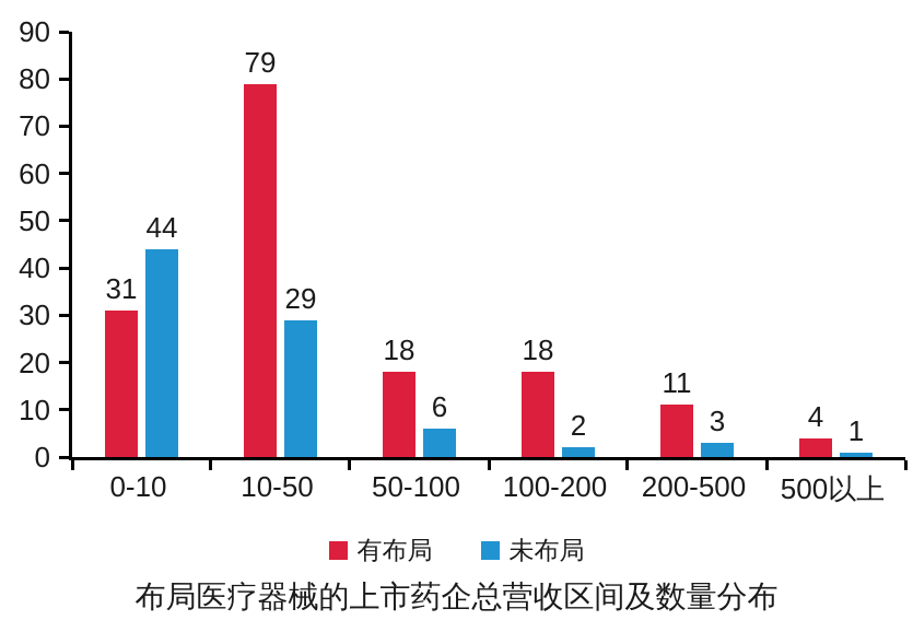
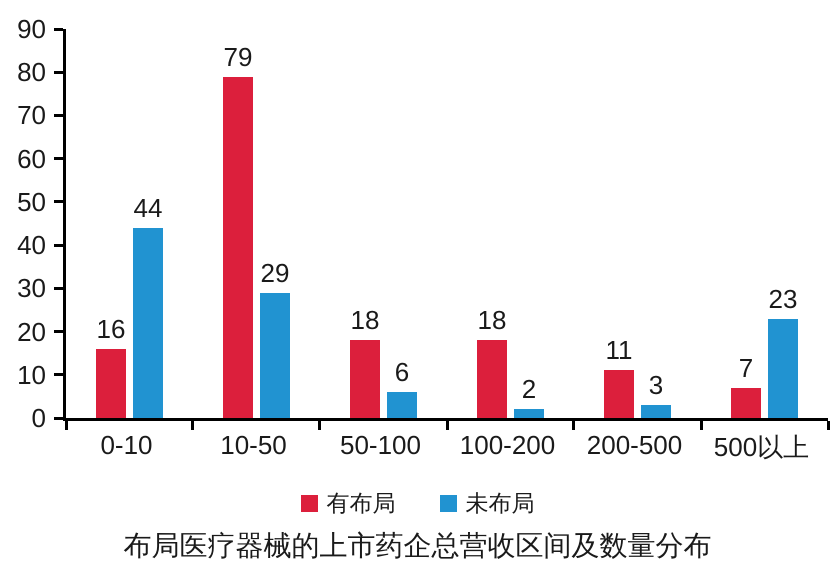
有布局/0-10: 31 -> 16
有布局/500以上: 4 -> 7
未布局/500以上: 1 -> 23
